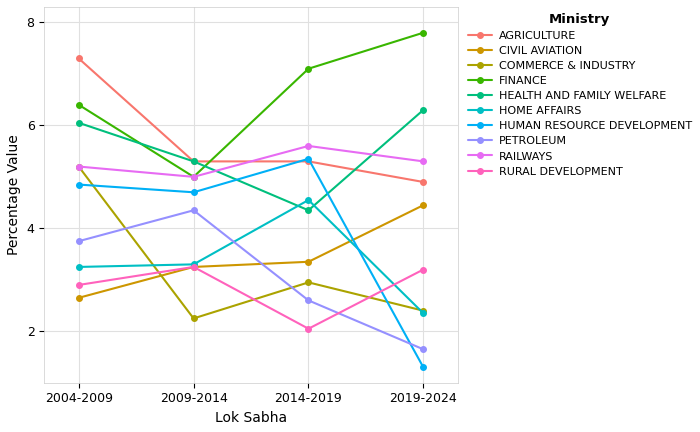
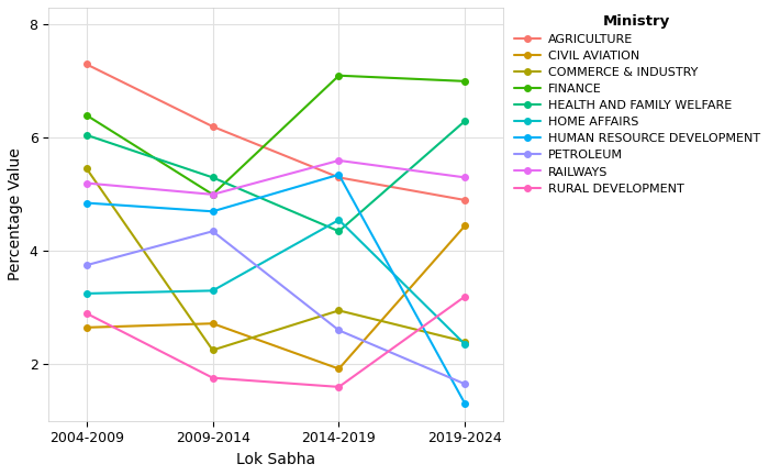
COMMERCE & INDUSTRY/2004-2009: 5.20 -> 5.46
AGRICULTURE/2009-2014: 5.3 -> 6.2
CIVIL AVIATION/2009-2014: 3.25 -> 2.72
RURAL DEVELOPMENT/2009-2014: 3.25 -> 1.76
CIVIL AVIATION/2014-2019: 3.35 -> 1.92
RURAL DEVELOPMENT/2014-2019: 2.05 -> 1.60
FINANCE/2019-2024: 7.8 -> 7.0
